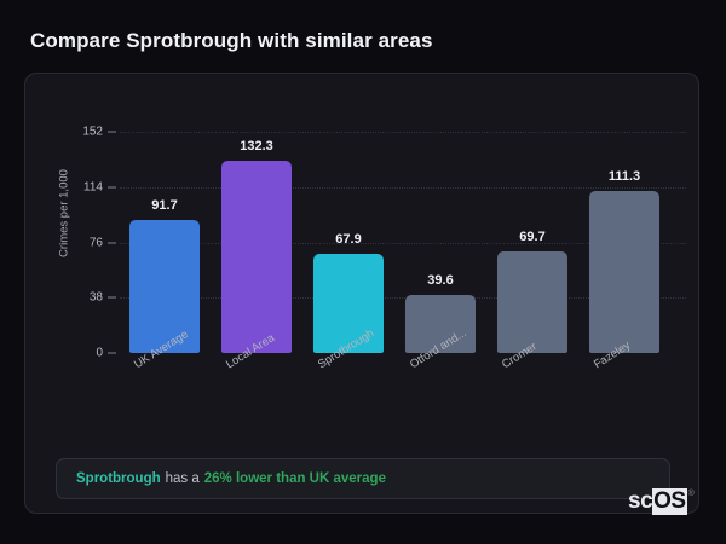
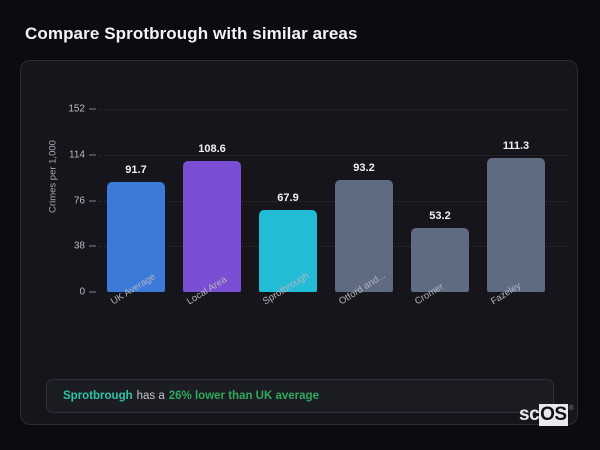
Local Area: 132.3 -> 108.6
Otford and...: 39.6 -> 93.2
Cromer: 69.7 -> 53.2
